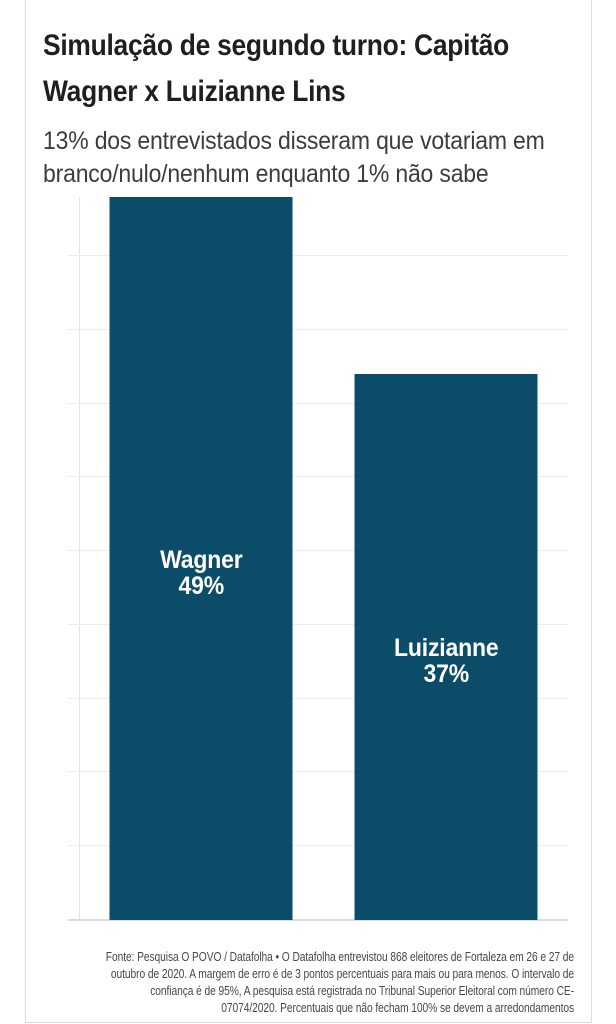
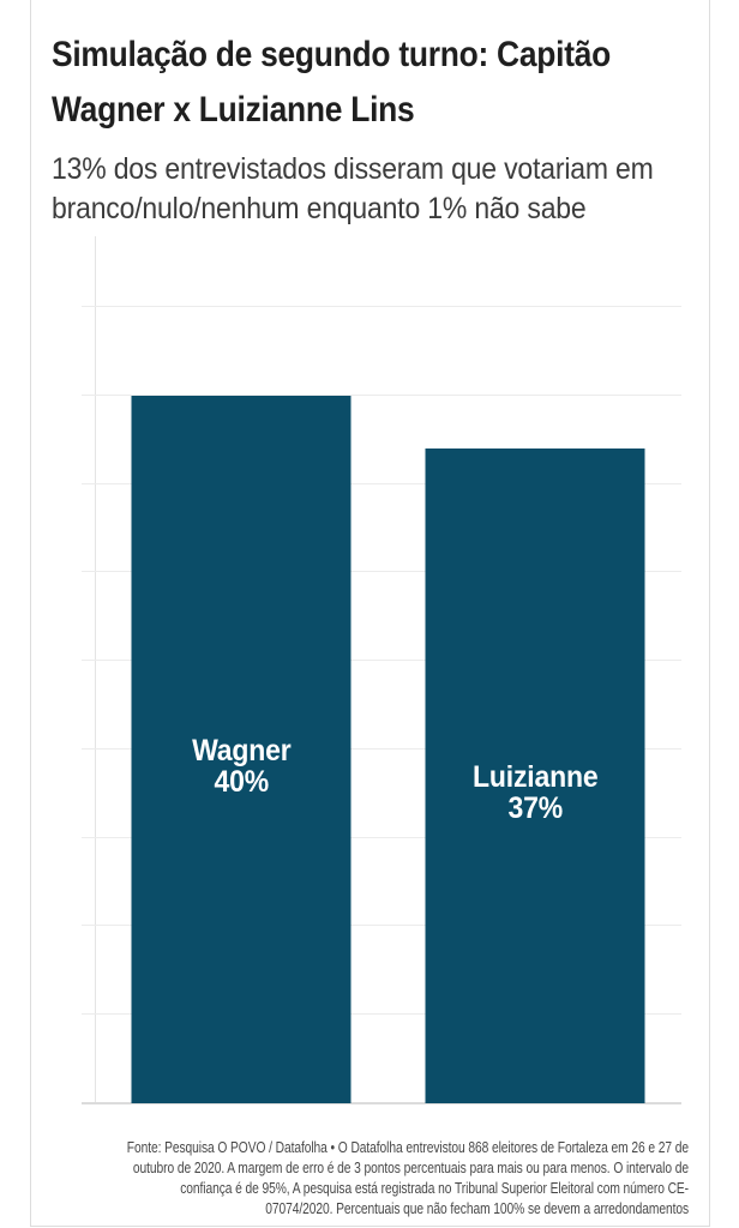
Wagner: 49% -> 40%
